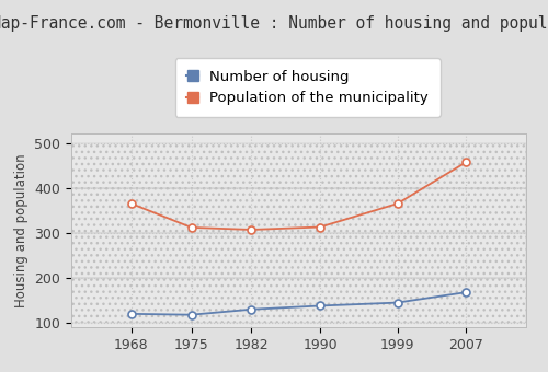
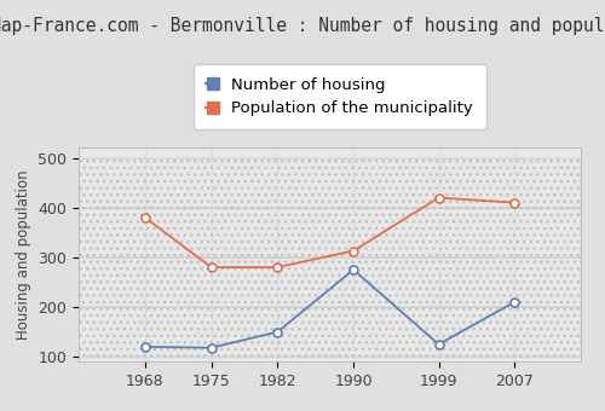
Population of the municipality/1968: 365 -> 380
Population of the municipality/1975: 312 -> 280
Number of housing/1982: 130 -> 150
Population of the municipality/1982: 307 -> 280
Number of housing/1990: 138 -> 275
Number of housing/1999: 145 -> 125
Population of the municipality/1999: 365 -> 420
Number of housing/2007: 168 -> 210
Population of the municipality/2007: 457 -> 410
